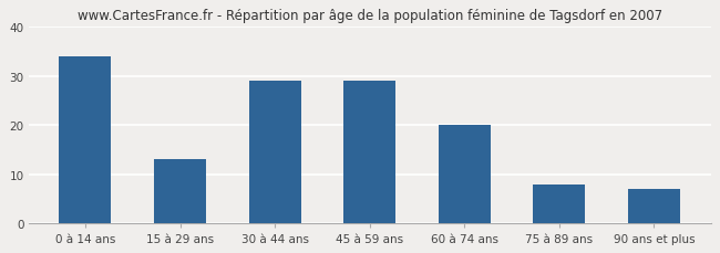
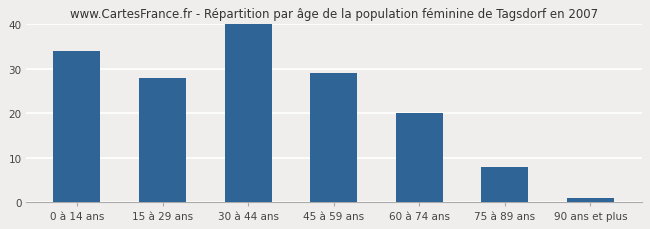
15 à 29 ans: 13 -> 28
30 à 44 ans: 29 -> 40
90 ans et plus: 7 -> 1
